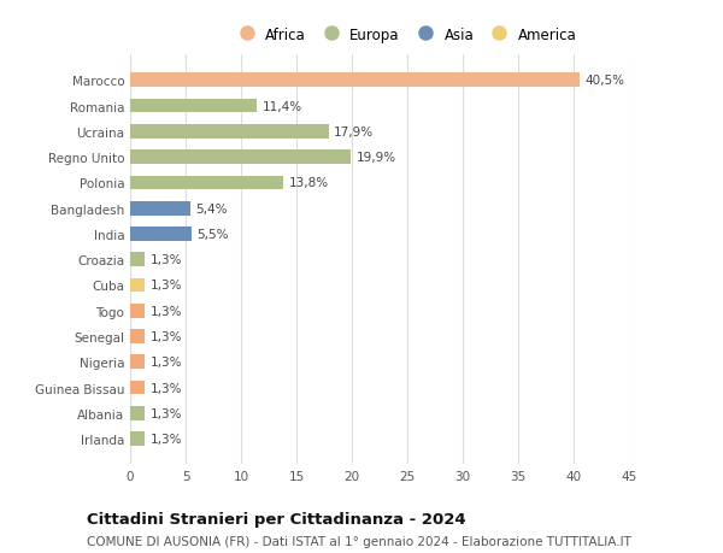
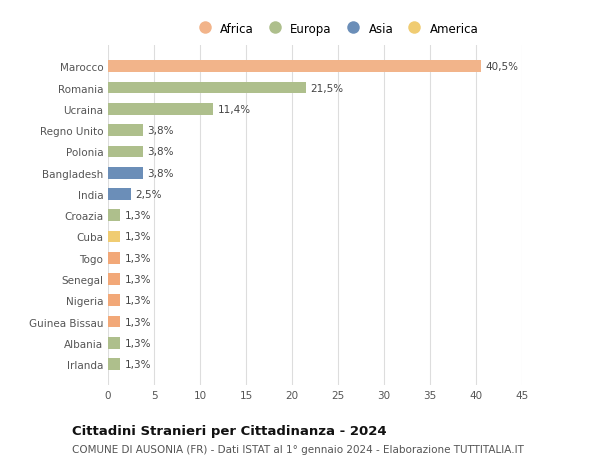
Romania: 11,4% -> 21,5%
Ucraina: 17,9% -> 11,4%
Regno Unito: 19,9% -> 3,8%
Polonia: 13,8% -> 3,8%
Bangladesh: 5,4% -> 3,8%
India: 5,5% -> 2,5%
